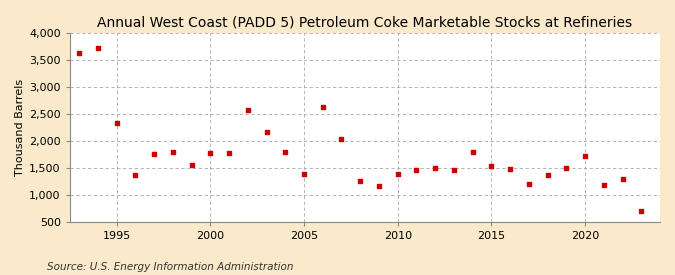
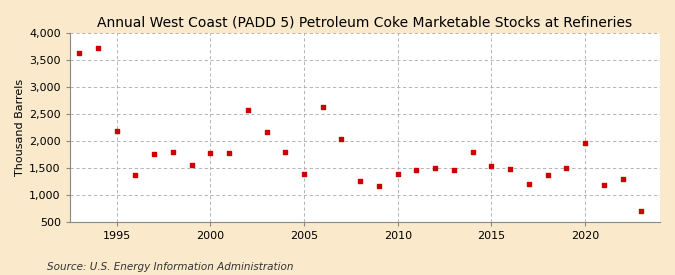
1995: 2,330 -> 2,180
2020: 1,720 -> 1,960
